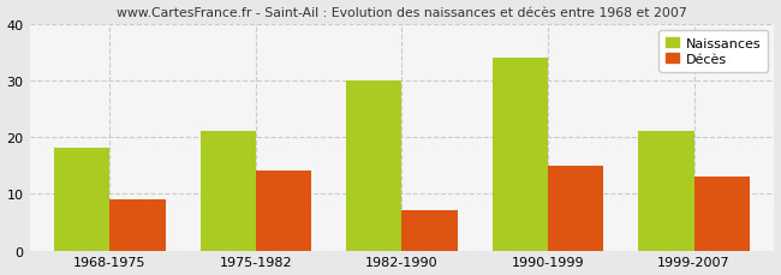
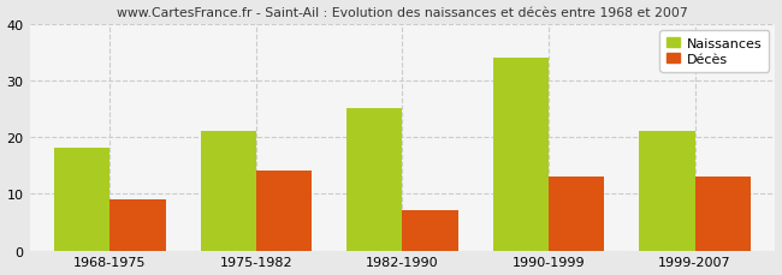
Naissances/1982-1990: 30 -> 25
Décès/1990-1999: 15 -> 13
